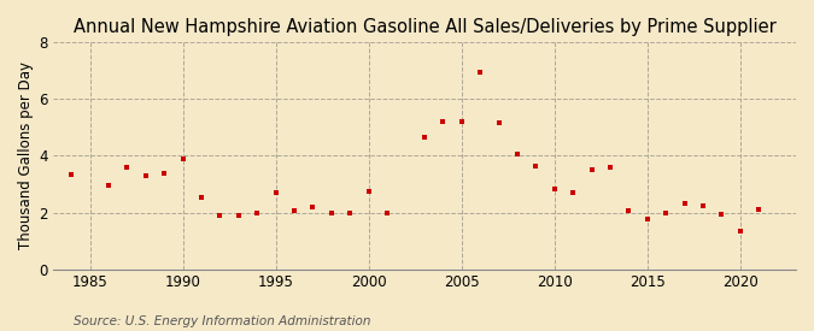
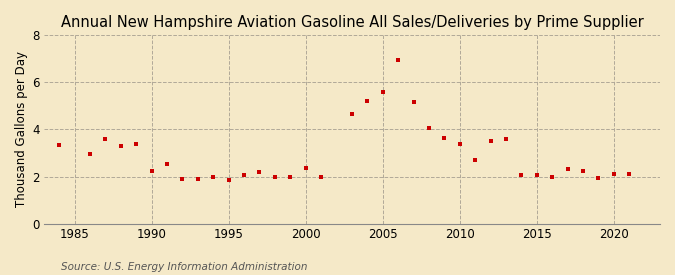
1990: 3.90 -> 2.25
1995: 2.70 -> 1.85
2000: 2.75 -> 2.35
2005: 5.20 -> 5.60
2010: 2.85 -> 3.40
2015: 1.75 -> 2.05
2020: 1.35 -> 2.10
